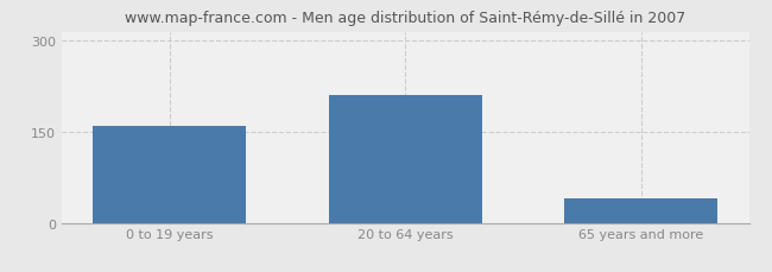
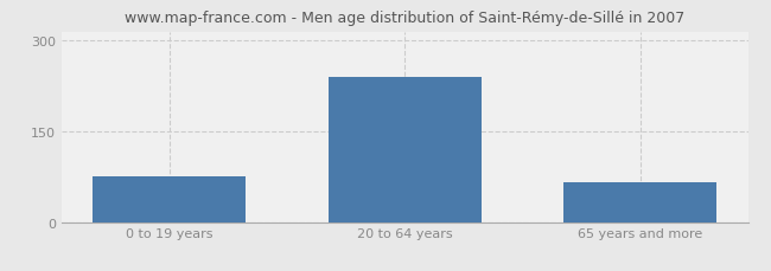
0 to 19 years: 160 -> 75
20 to 64 years: 210 -> 240
65 years and more: 40 -> 65
